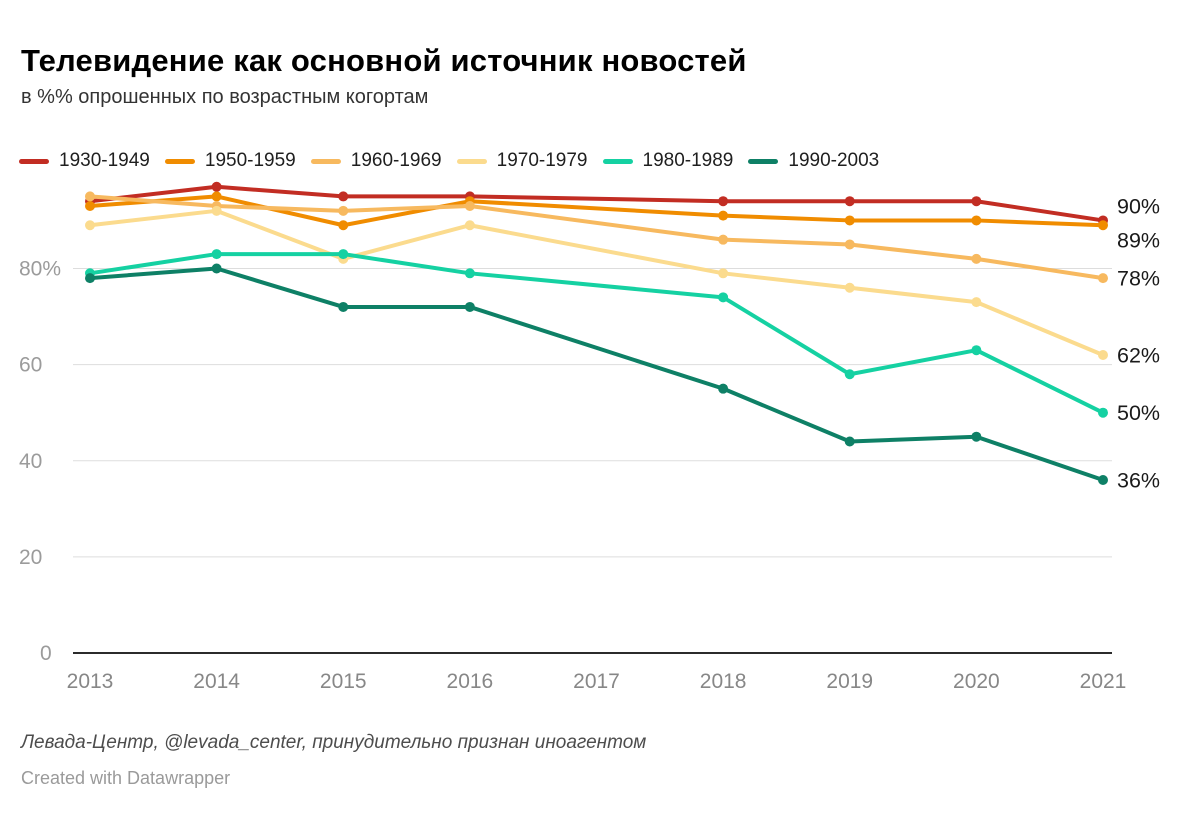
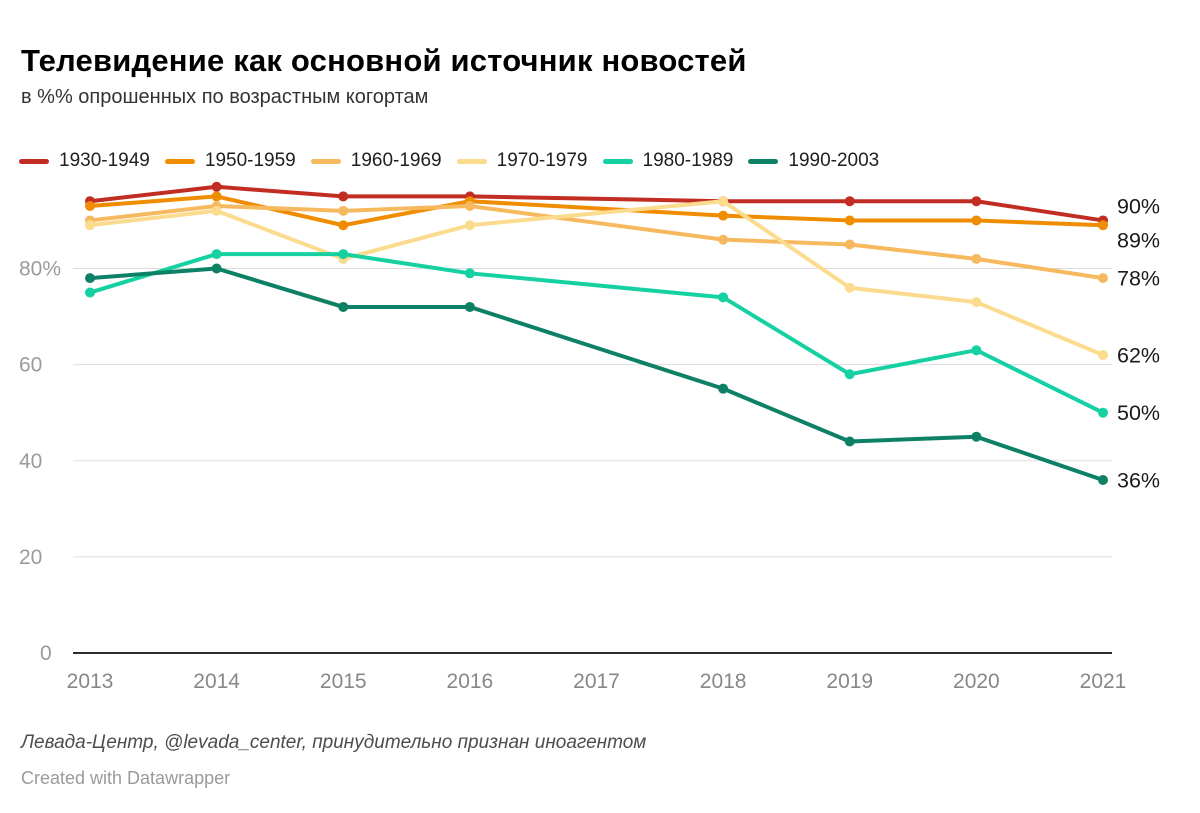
1960-1969/2013: 95% -> 90%
1980-1989/2013: 79% -> 75%
1970-1979/2018: 79% -> 94%
